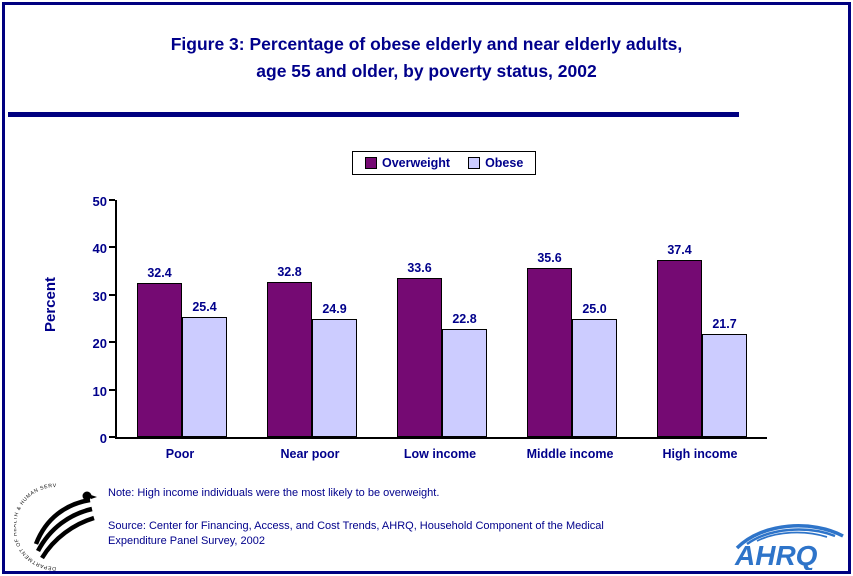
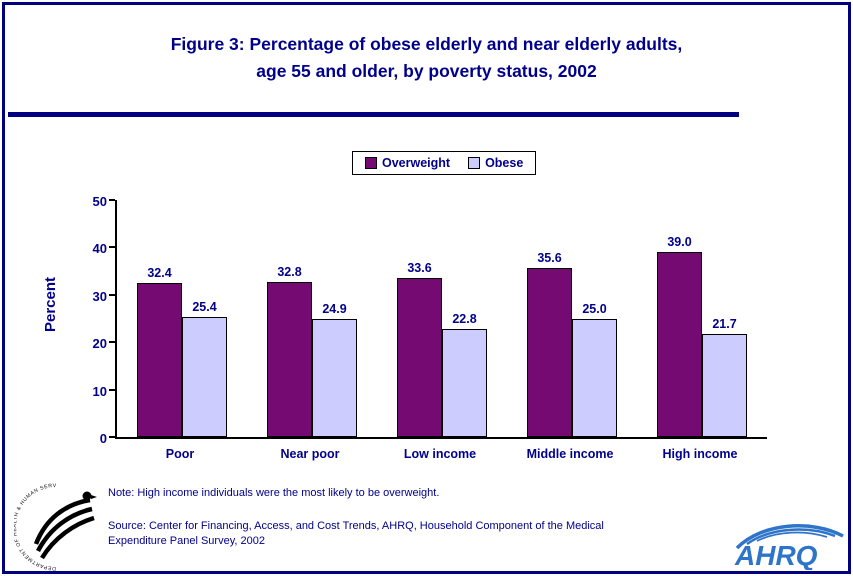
Overweight/High income: 37.4 -> 39.0
